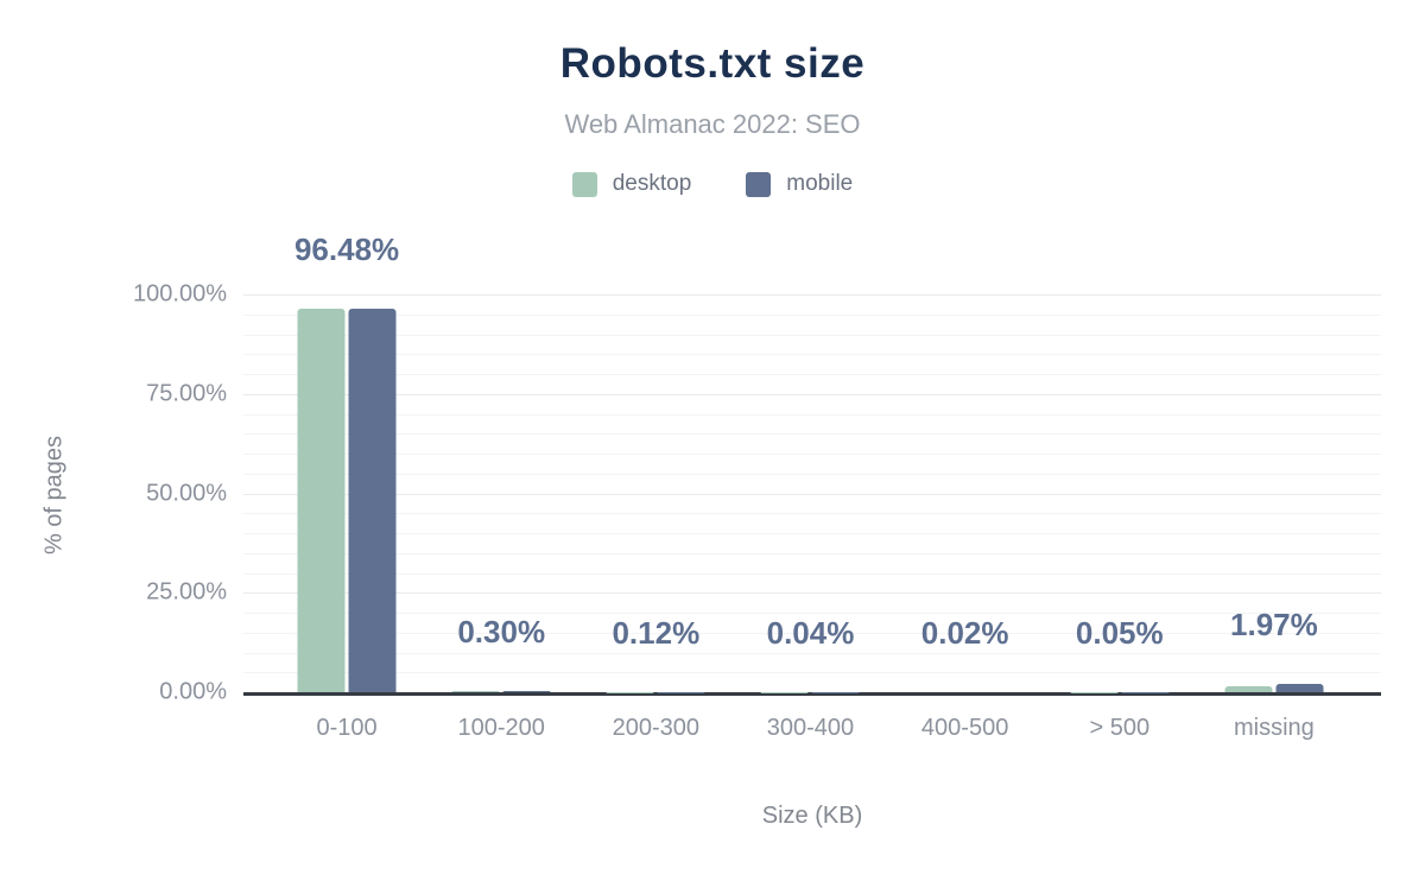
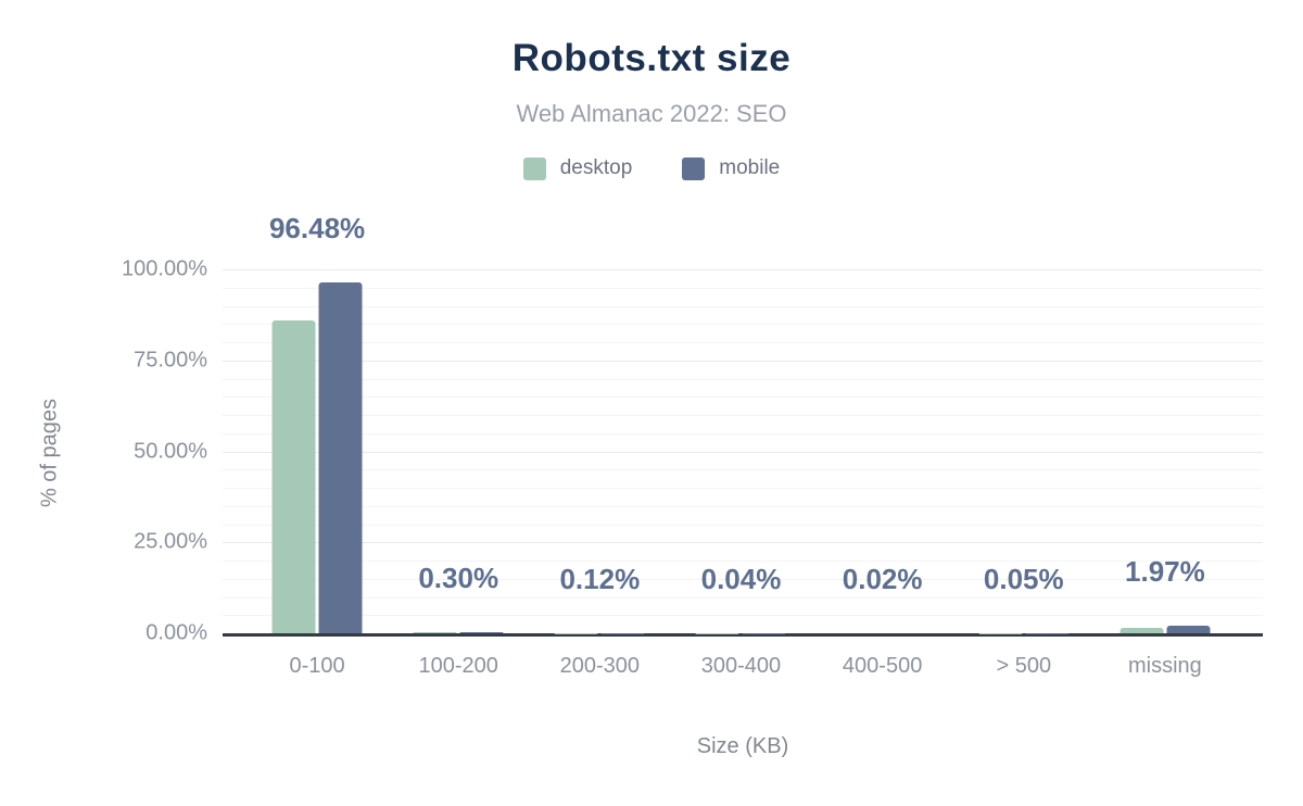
desktop/0-100: 96% -> 86%
